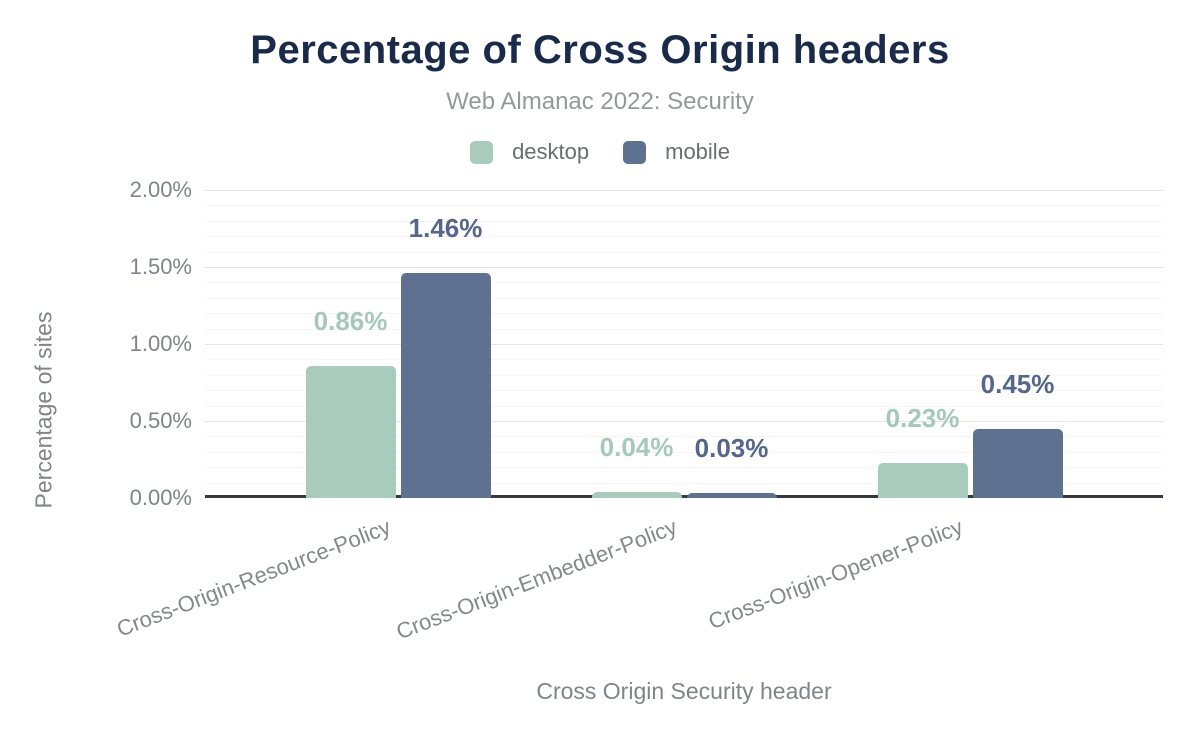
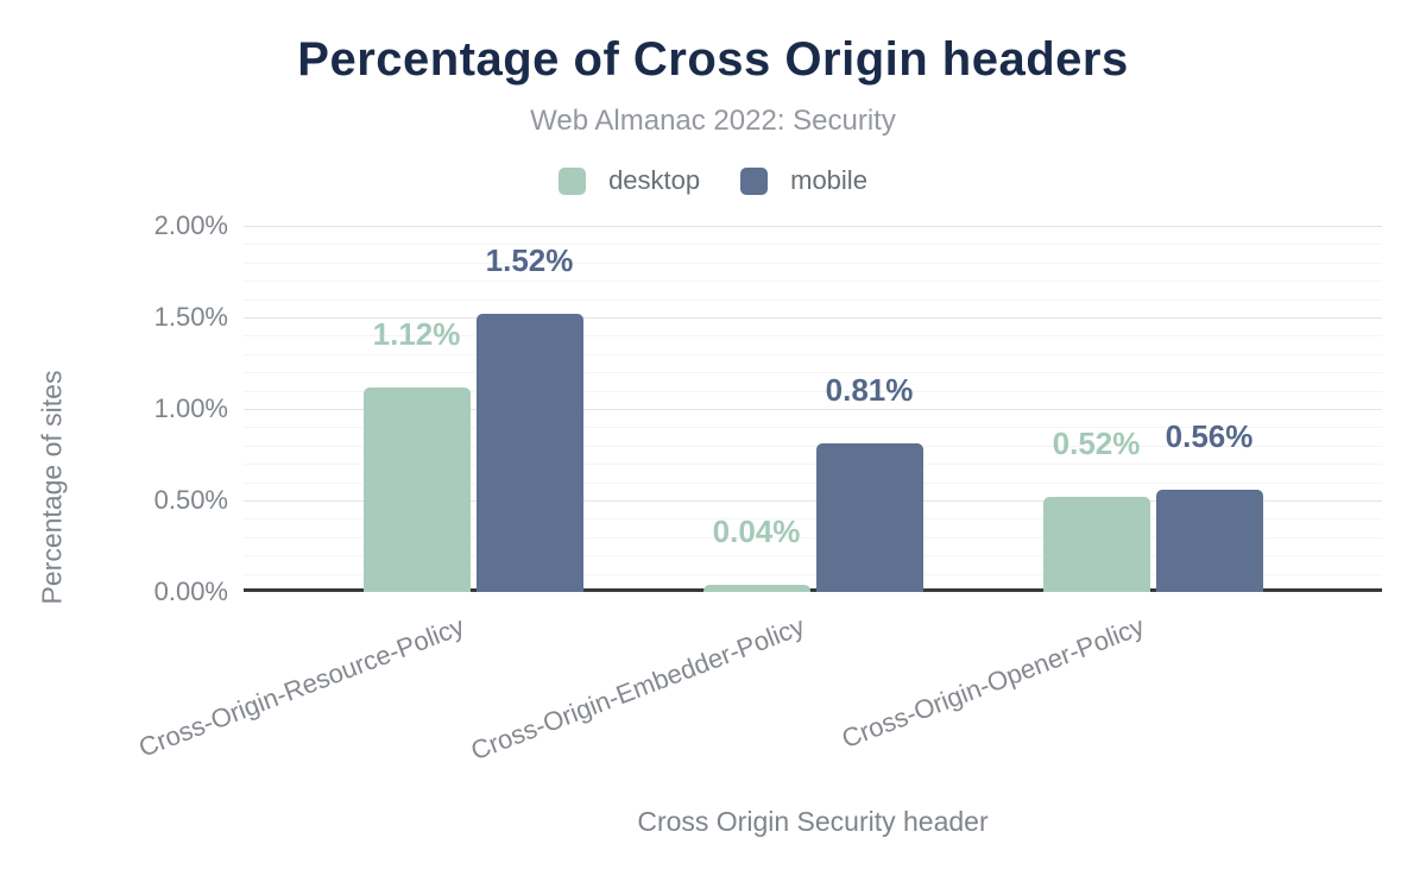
desktop/Cross-Origin-Resource-Policy: 0.86% -> 1.12%
mobile/Cross-Origin-Resource-Policy: 1.46% -> 1.52%
mobile/Cross-Origin-Embedder-Policy: 0.03% -> 0.81%
desktop/Cross-Origin-Opener-Policy: 0.23% -> 0.52%
mobile/Cross-Origin-Opener-Policy: 0.45% -> 0.56%
